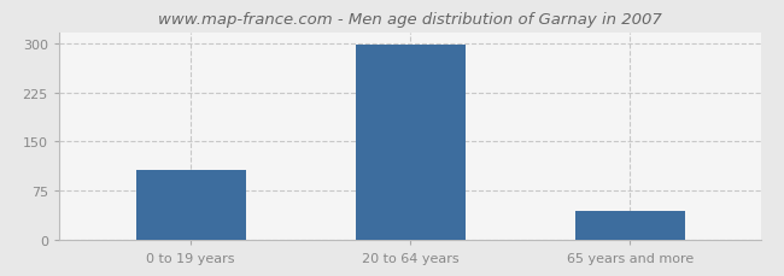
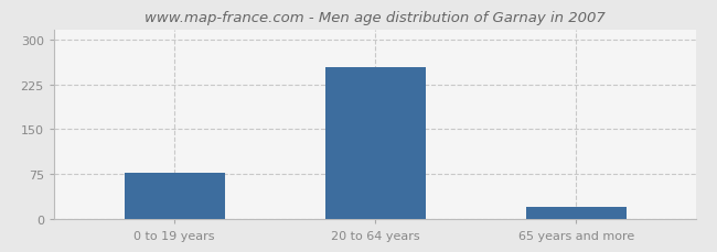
0 to 19 years: 107 -> 78
20 to 64 years: 297 -> 254
65 years and more: 45 -> 20
